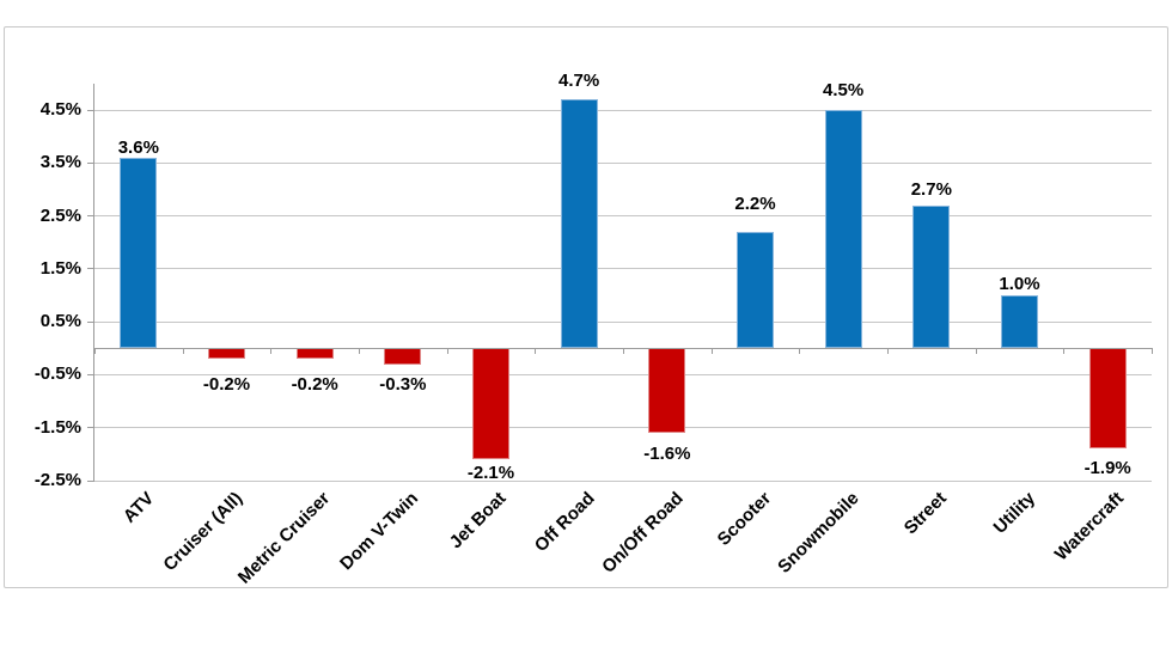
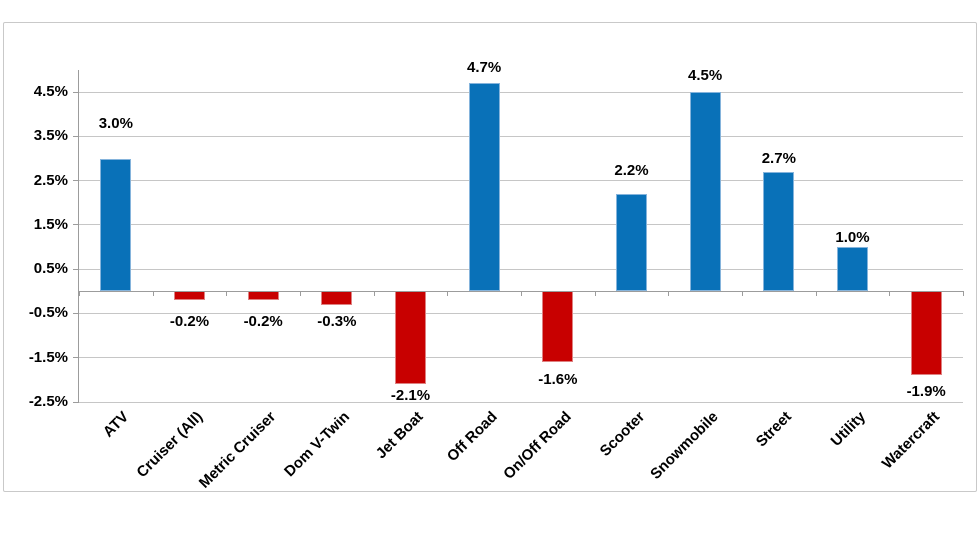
ATV: 3.6% -> 3.0%
